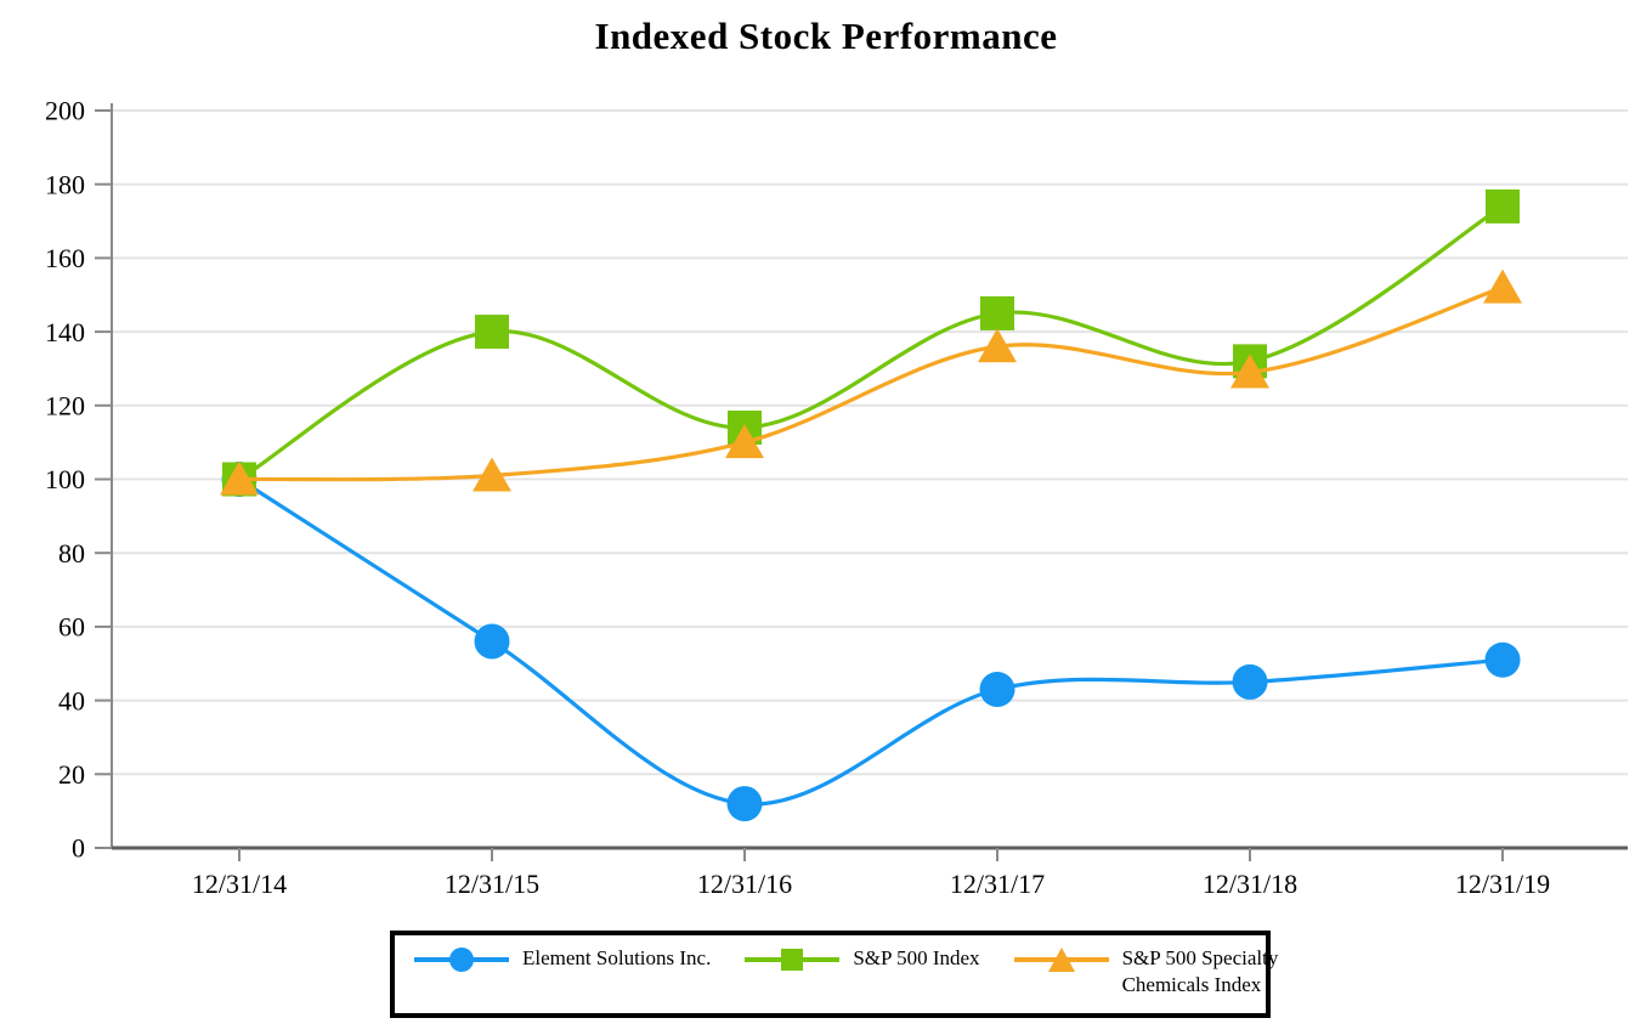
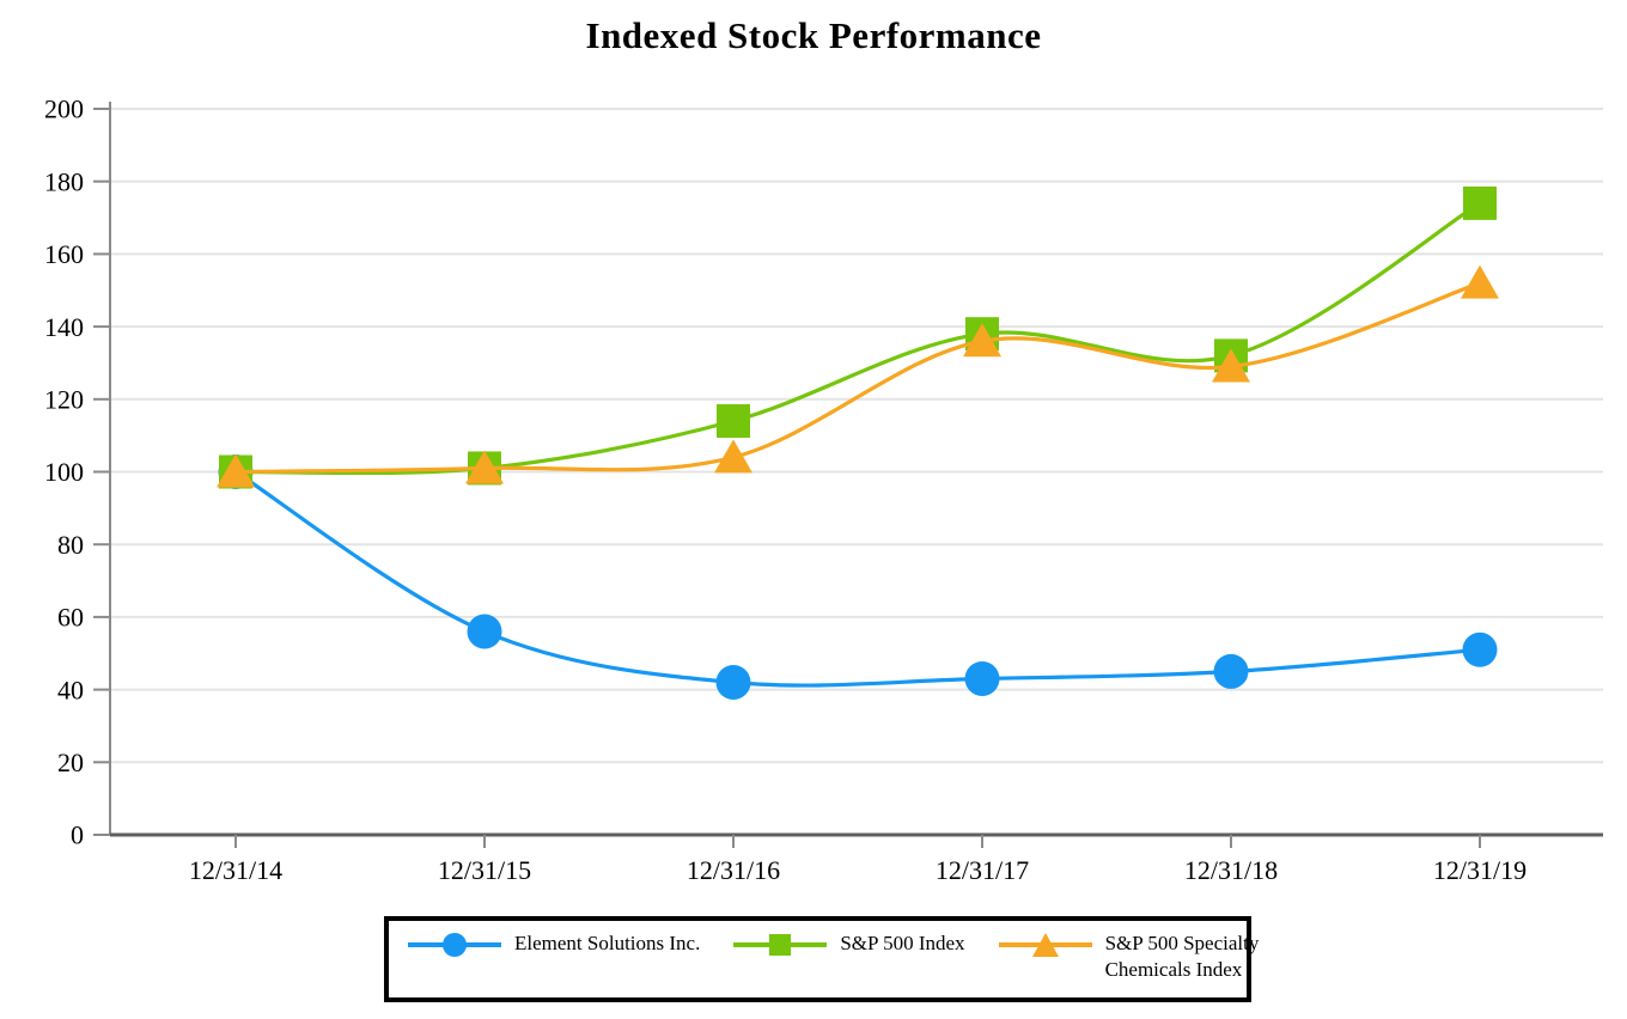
S&P 500 Index/12/31/15: 140 -> 101
Element Solutions Inc./12/31/16: 12 -> 42
S&P 500 Specialty Chemicals Index/12/31/16: 110 -> 104
S&P 500 Index/12/31/17: 145 -> 138
